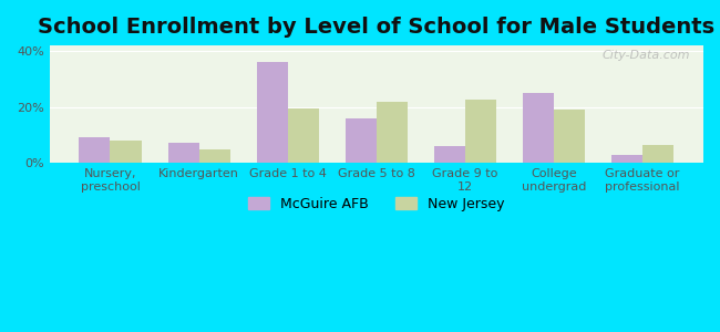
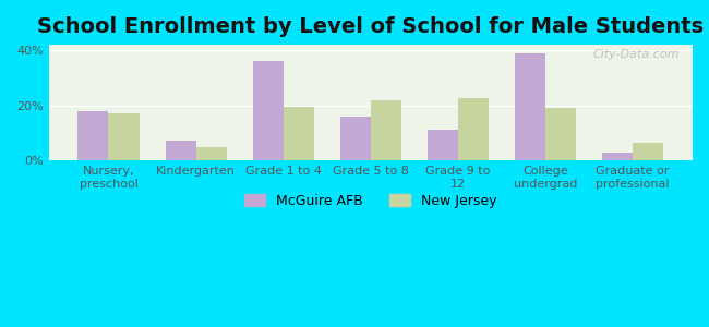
McGuire AFB/Nursery, preschool: 9% -> 18%
New Jersey/Nursery, preschool: 8.0% -> 17.0%
McGuire AFB/Grade 9 to 12: 6% -> 11%
McGuire AFB/College undergrad: 25% -> 39%
